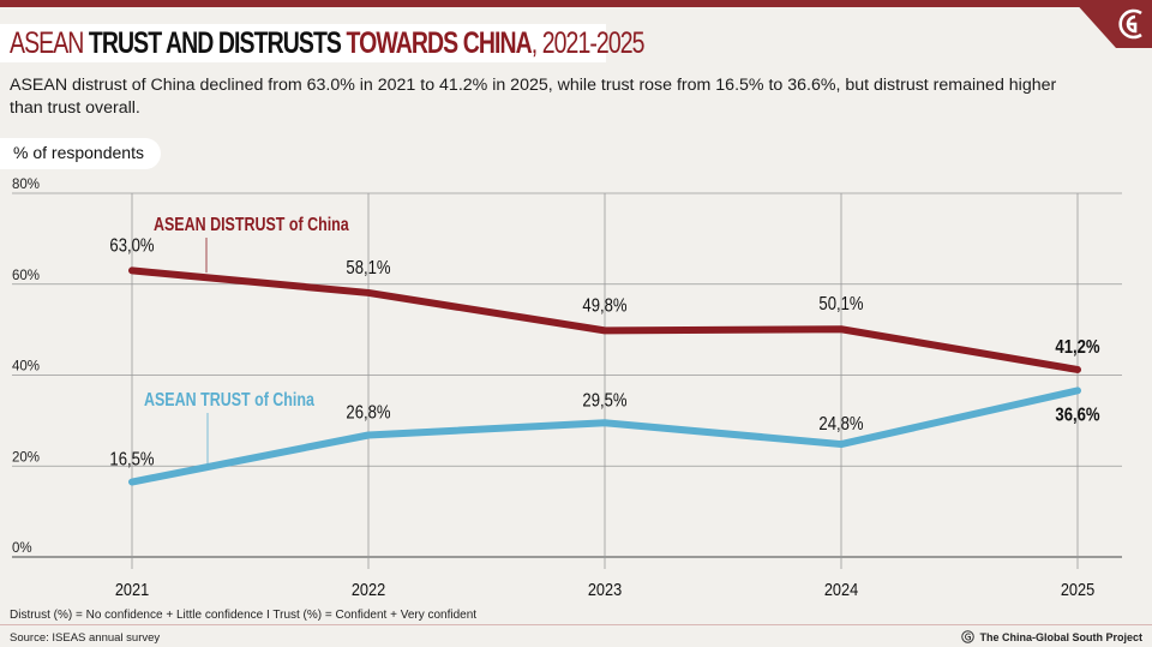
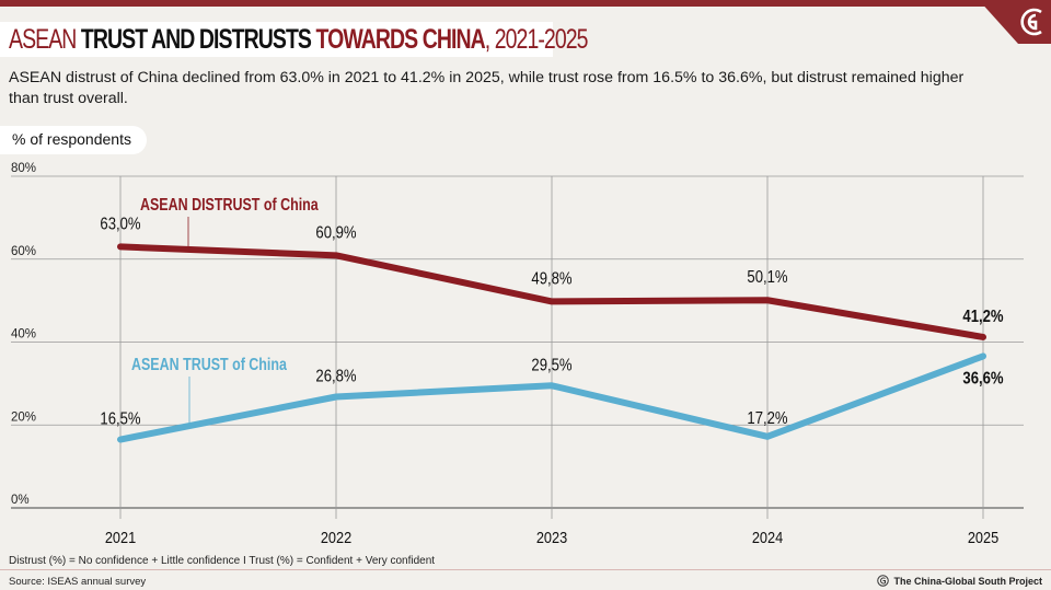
ASEAN DISTRUST of China/2022: 58,1% -> 60,9%
ASEAN TRUST of China/2024: 24,8% -> 17,2%
